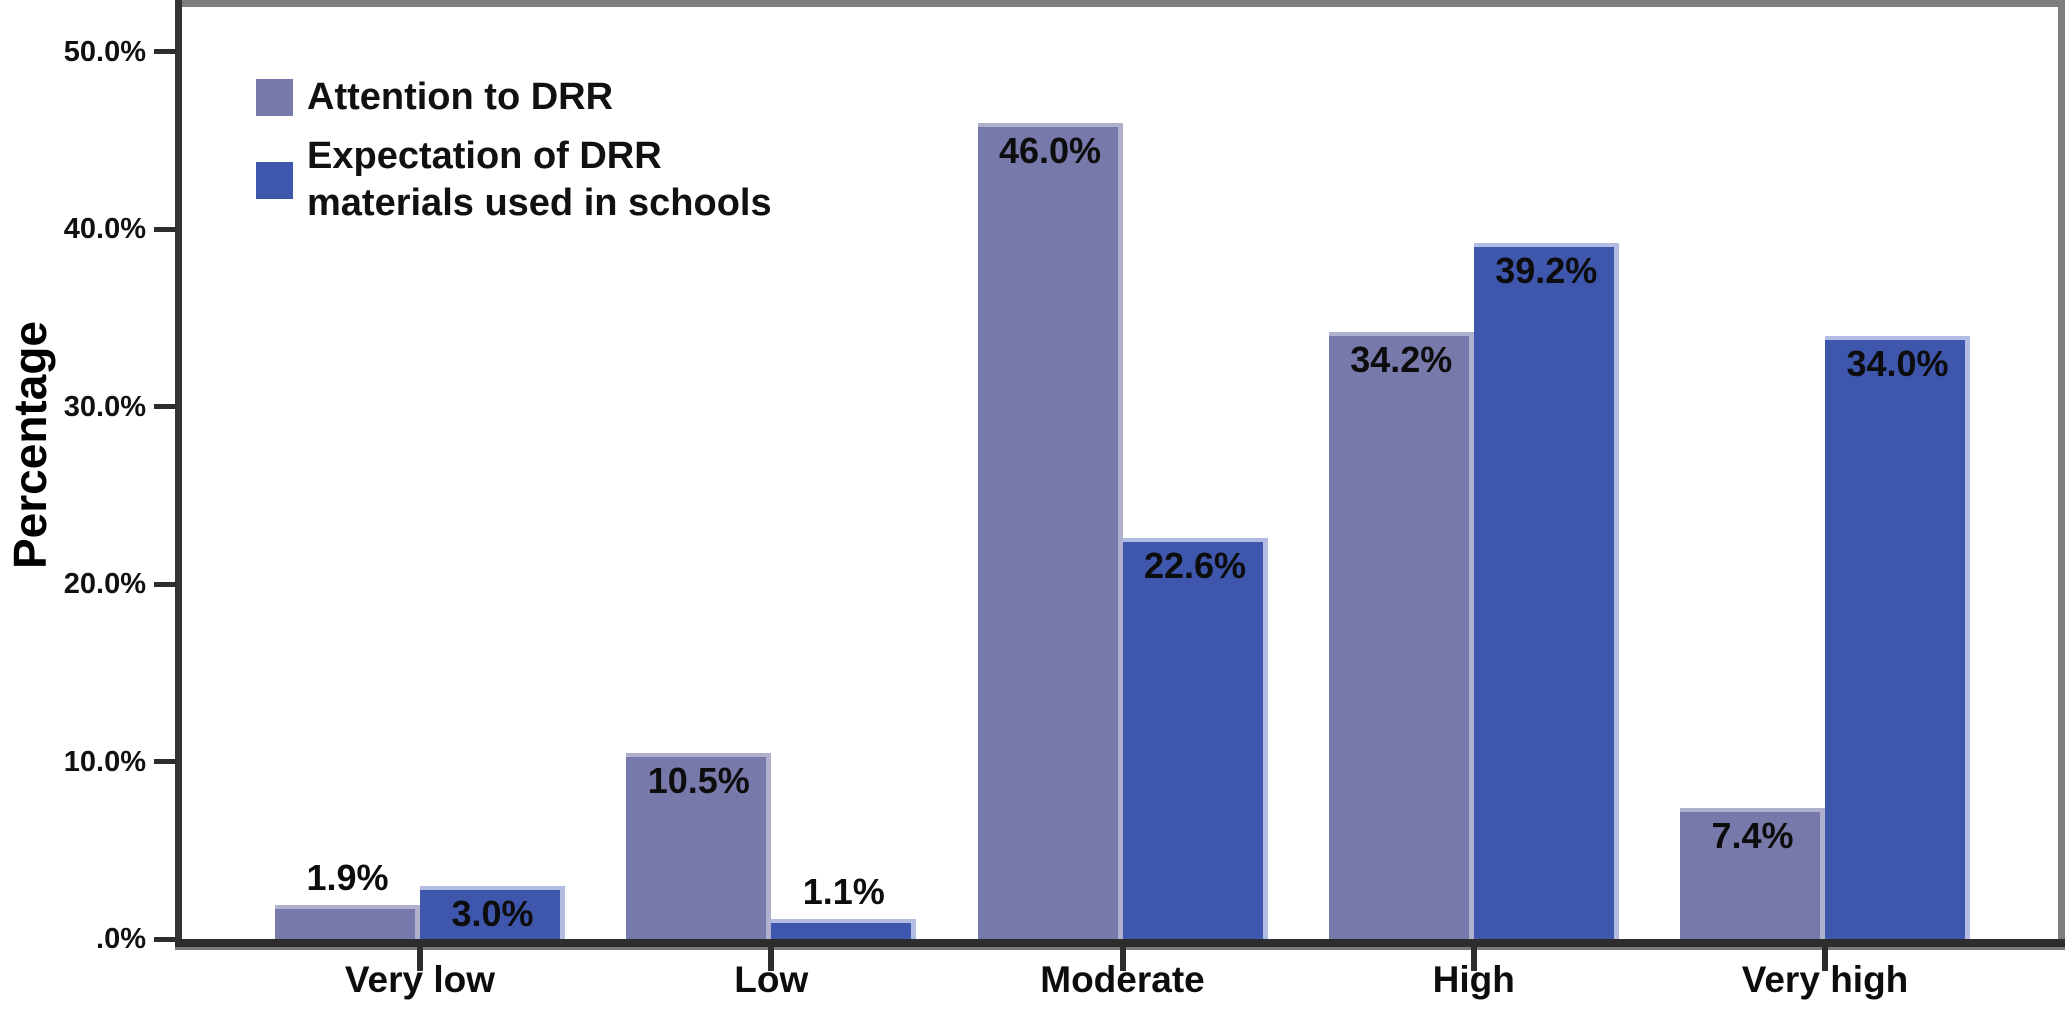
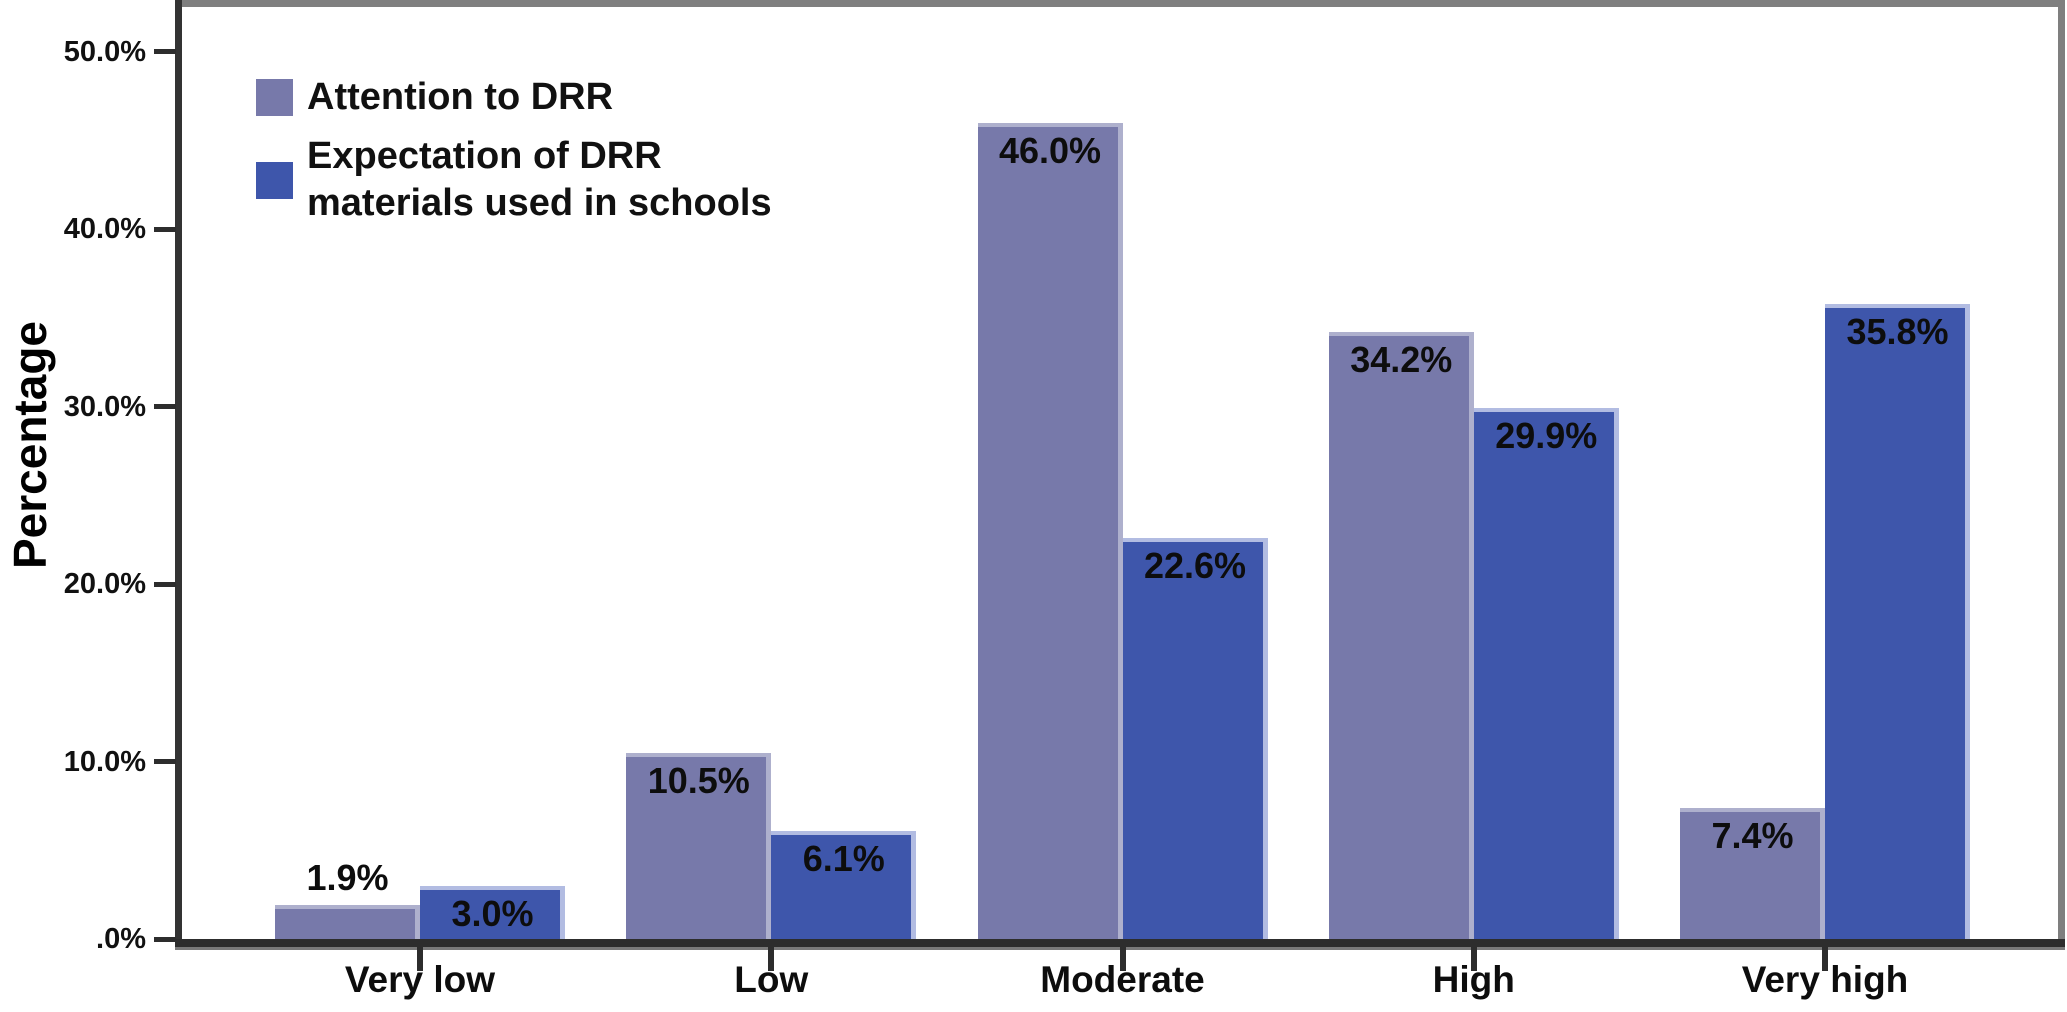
Expectation of DRR materials used in schools/Low: 1.1% -> 6.1%
Expectation of DRR materials used in schools/High: 39.2% -> 29.9%
Expectation of DRR materials used in schools/Very high: 34.0% -> 35.8%
